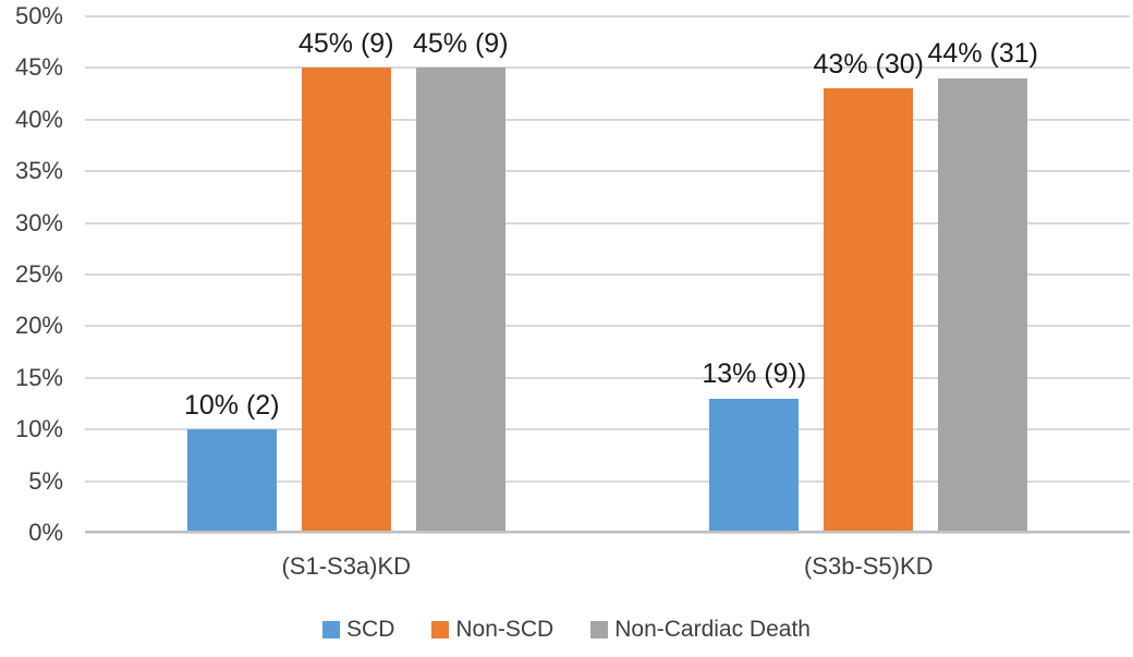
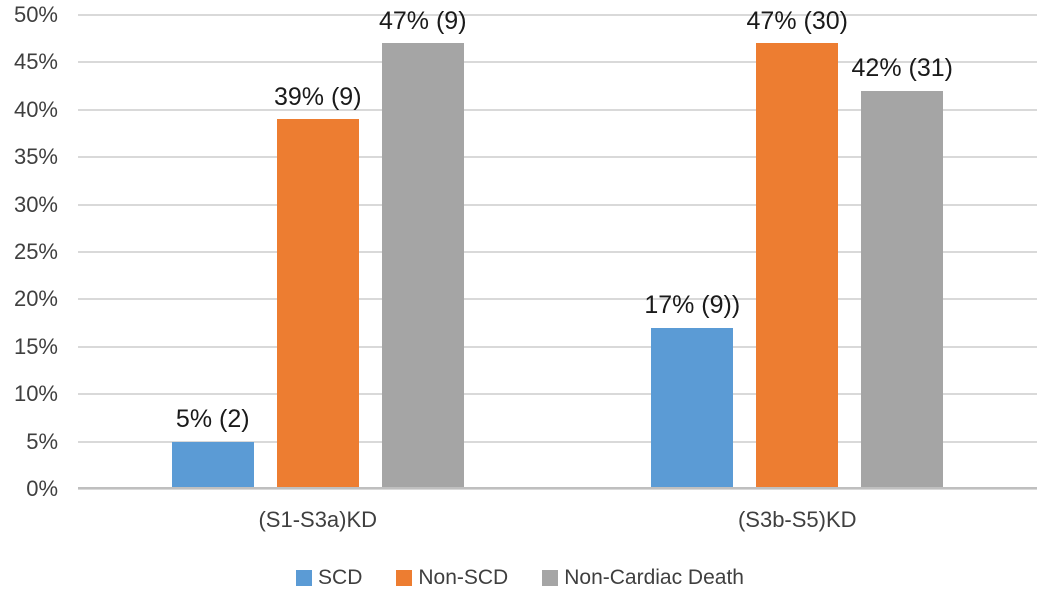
SCD/(S1-S3a)KD: 10% -> 5%
Non-SCD/(S1-S3a)KD: 45% -> 39%
Non-Cardiac Death/(S1-S3a)KD: 45% -> 47%
SCD/(S3b-S5)KD: 13% -> 17%
Non-SCD/(S3b-S5)KD: 43% -> 47%
Non-Cardiac Death/(S3b-S5)KD: 44% -> 42%
